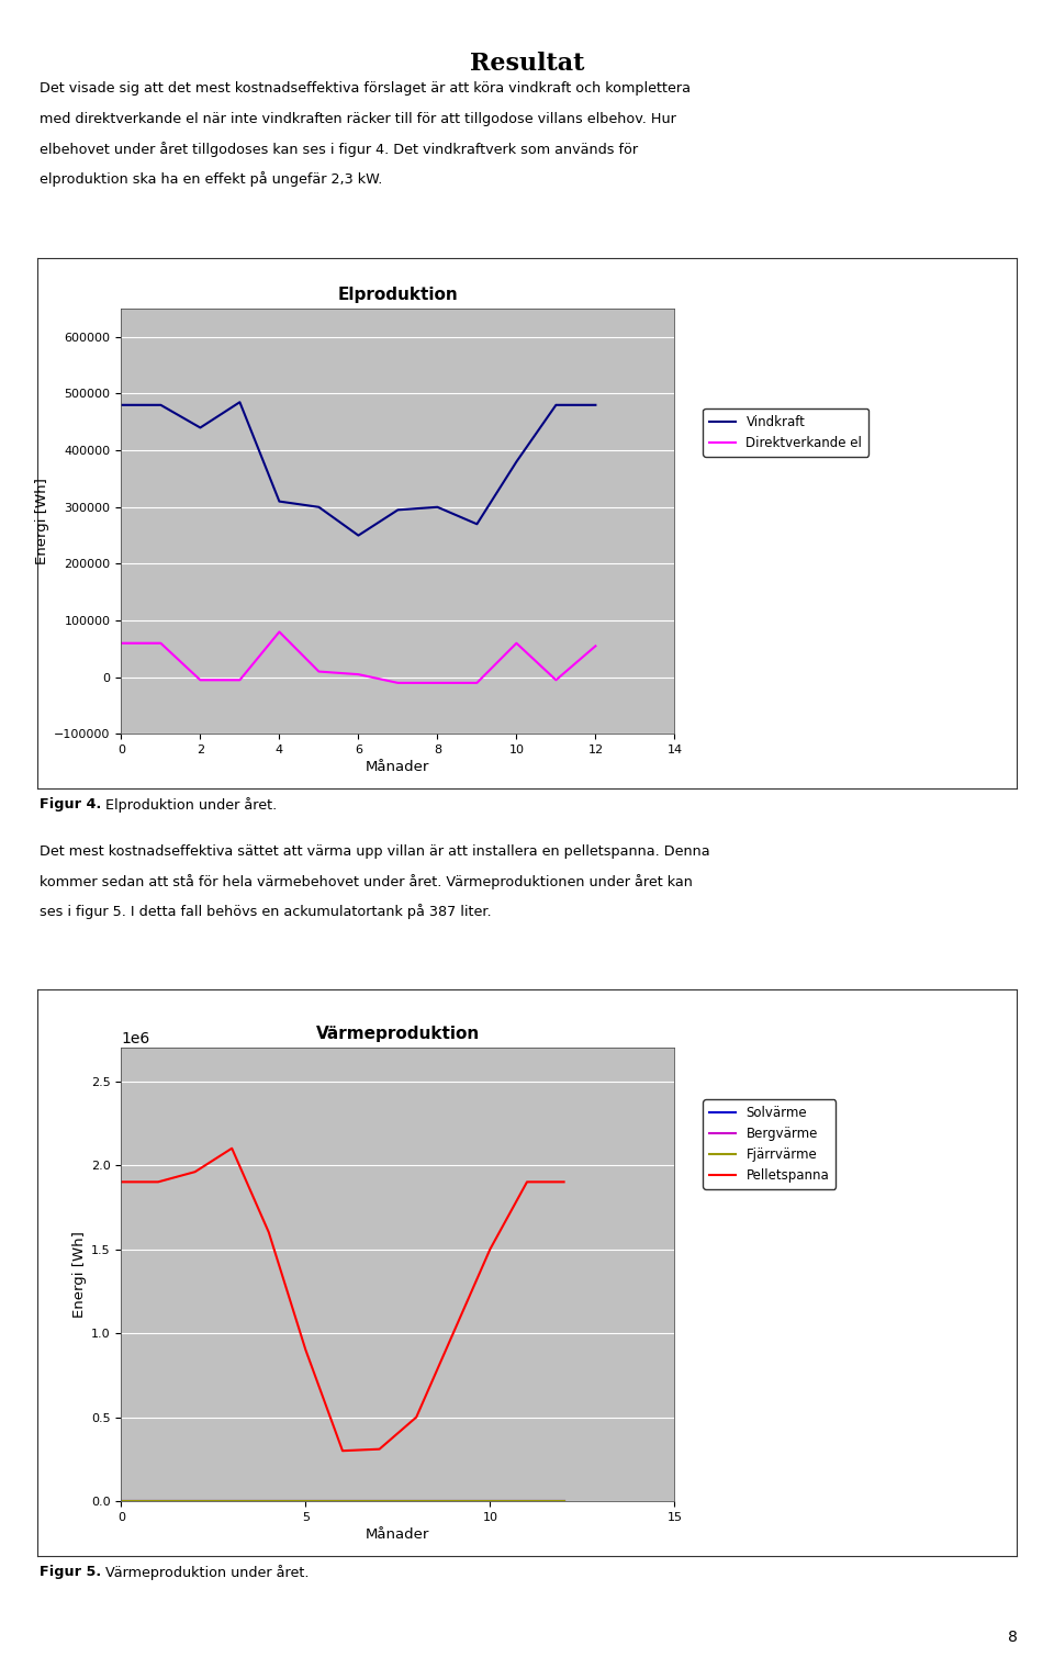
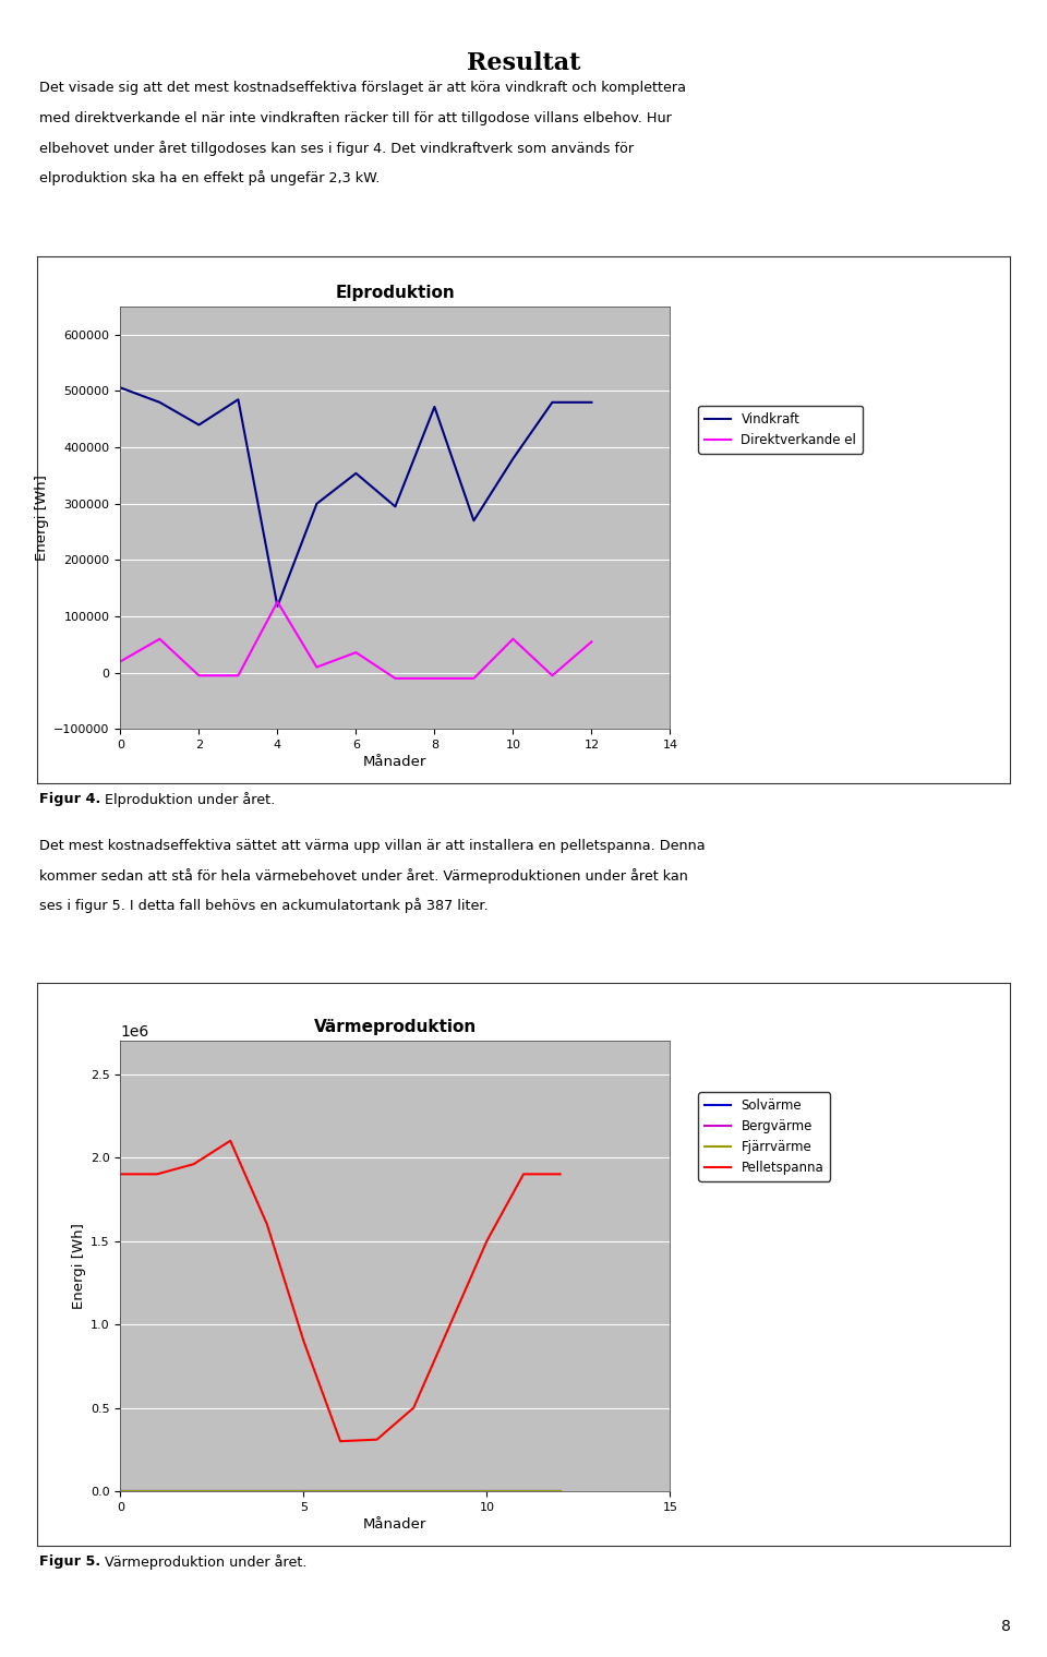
Elproduktion/Vindkraft/0: 480000 -> 506000
Elproduktion/Direktverkande el/0: 60000 -> 20000
Elproduktion/Vindkraft/4: 310000 -> 118000
Elproduktion/Direktverkande el/4: 80000 -> 126000
Elproduktion/Vindkraft/6: 250000 -> 354000
Elproduktion/Direktverkande el/6: 5000 -> 36000
Elproduktion/Vindkraft/8: 300000 -> 472000
